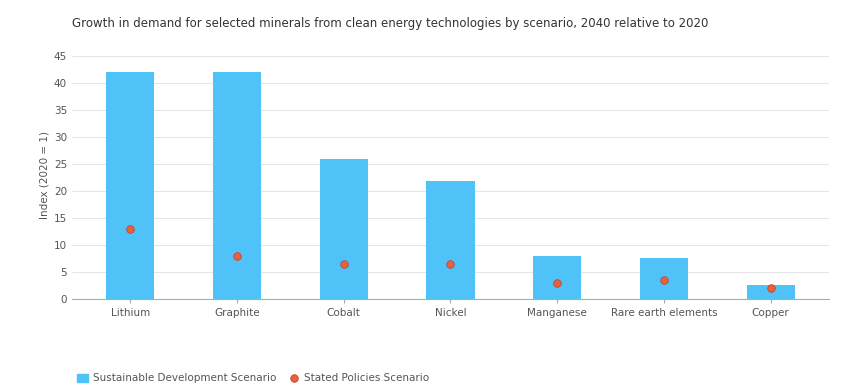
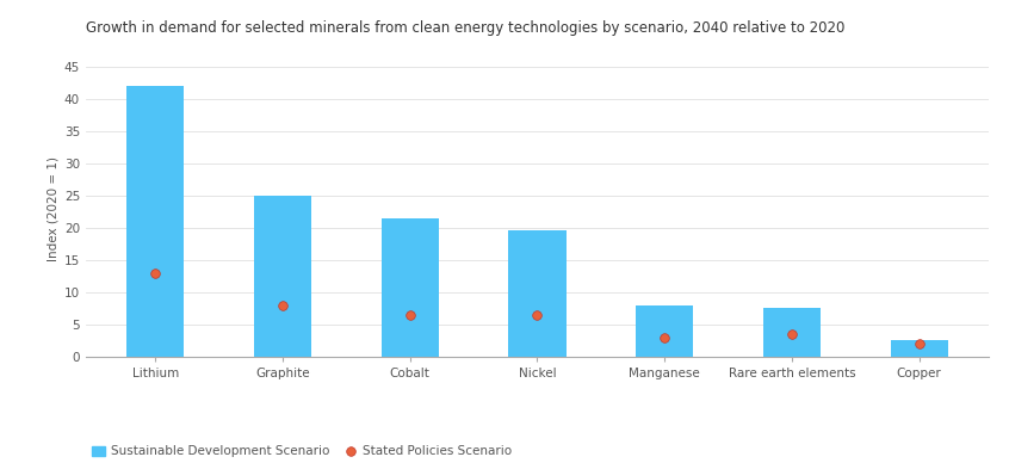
Graphite: 42.0 -> 25.0
Cobalt: 25.8 -> 21.5
Nickel: 21.8 -> 19.5
